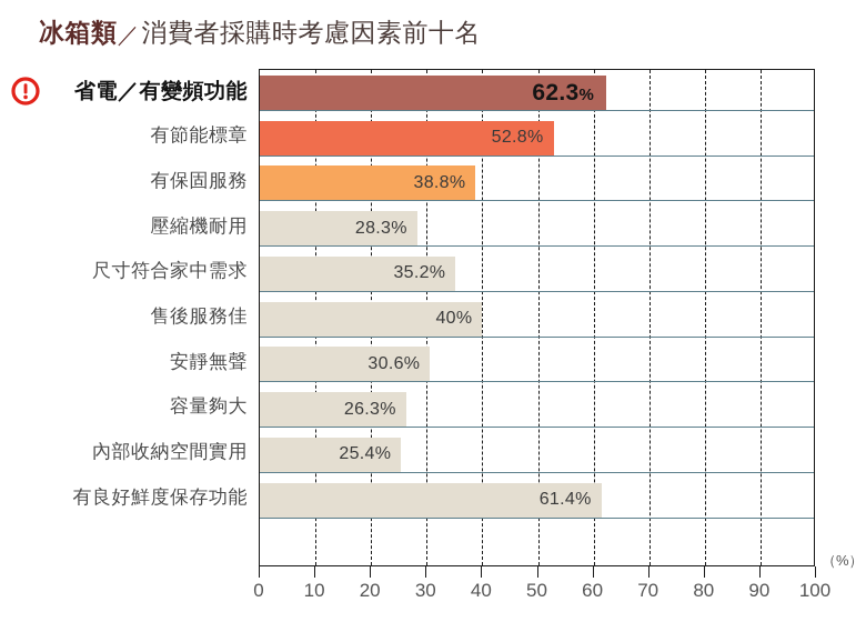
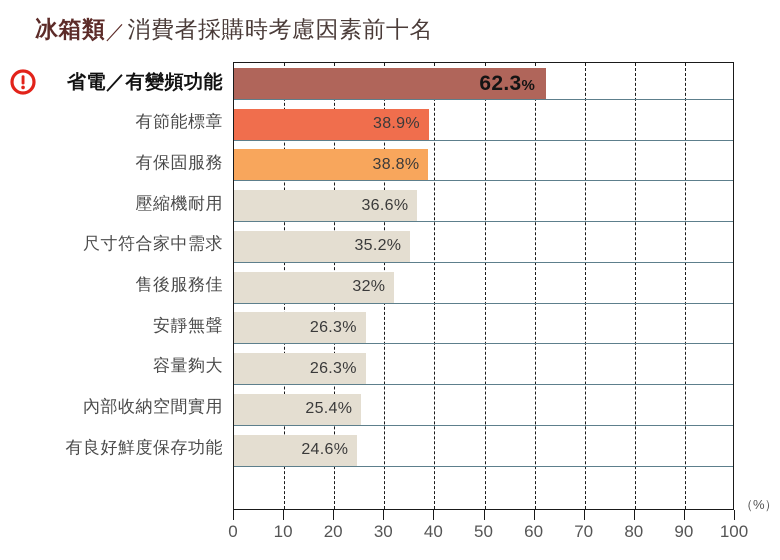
有節能標章: 52.8% -> 38.9%
壓縮機耐用: 28.3% -> 36.6%
售後服務佳: 40% -> 32%
安靜無聲: 30.6% -> 26.3%
有良好鮮度保存功能: 61.4% -> 24.6%
